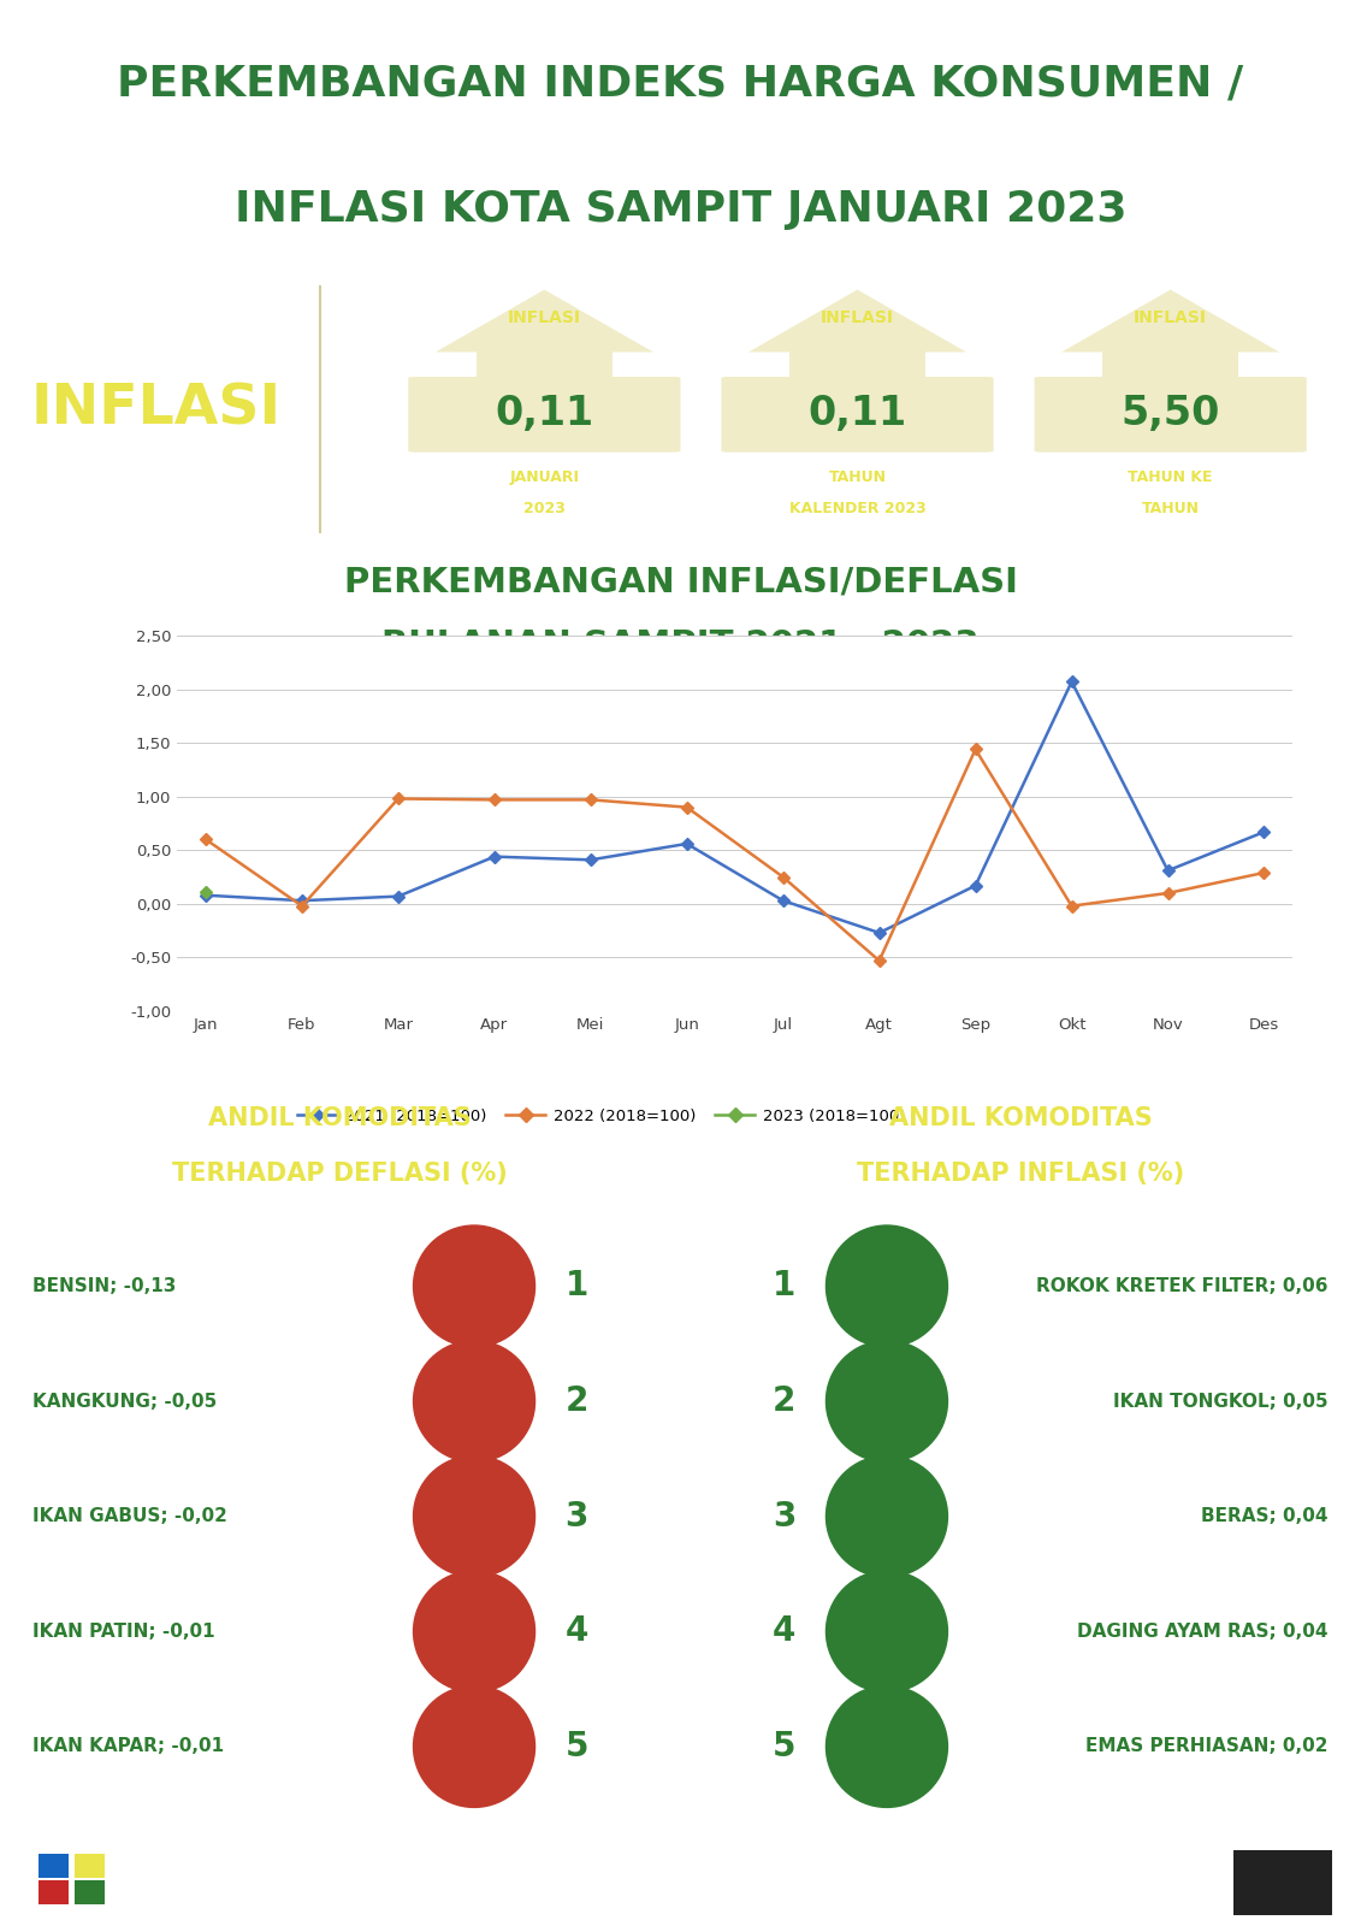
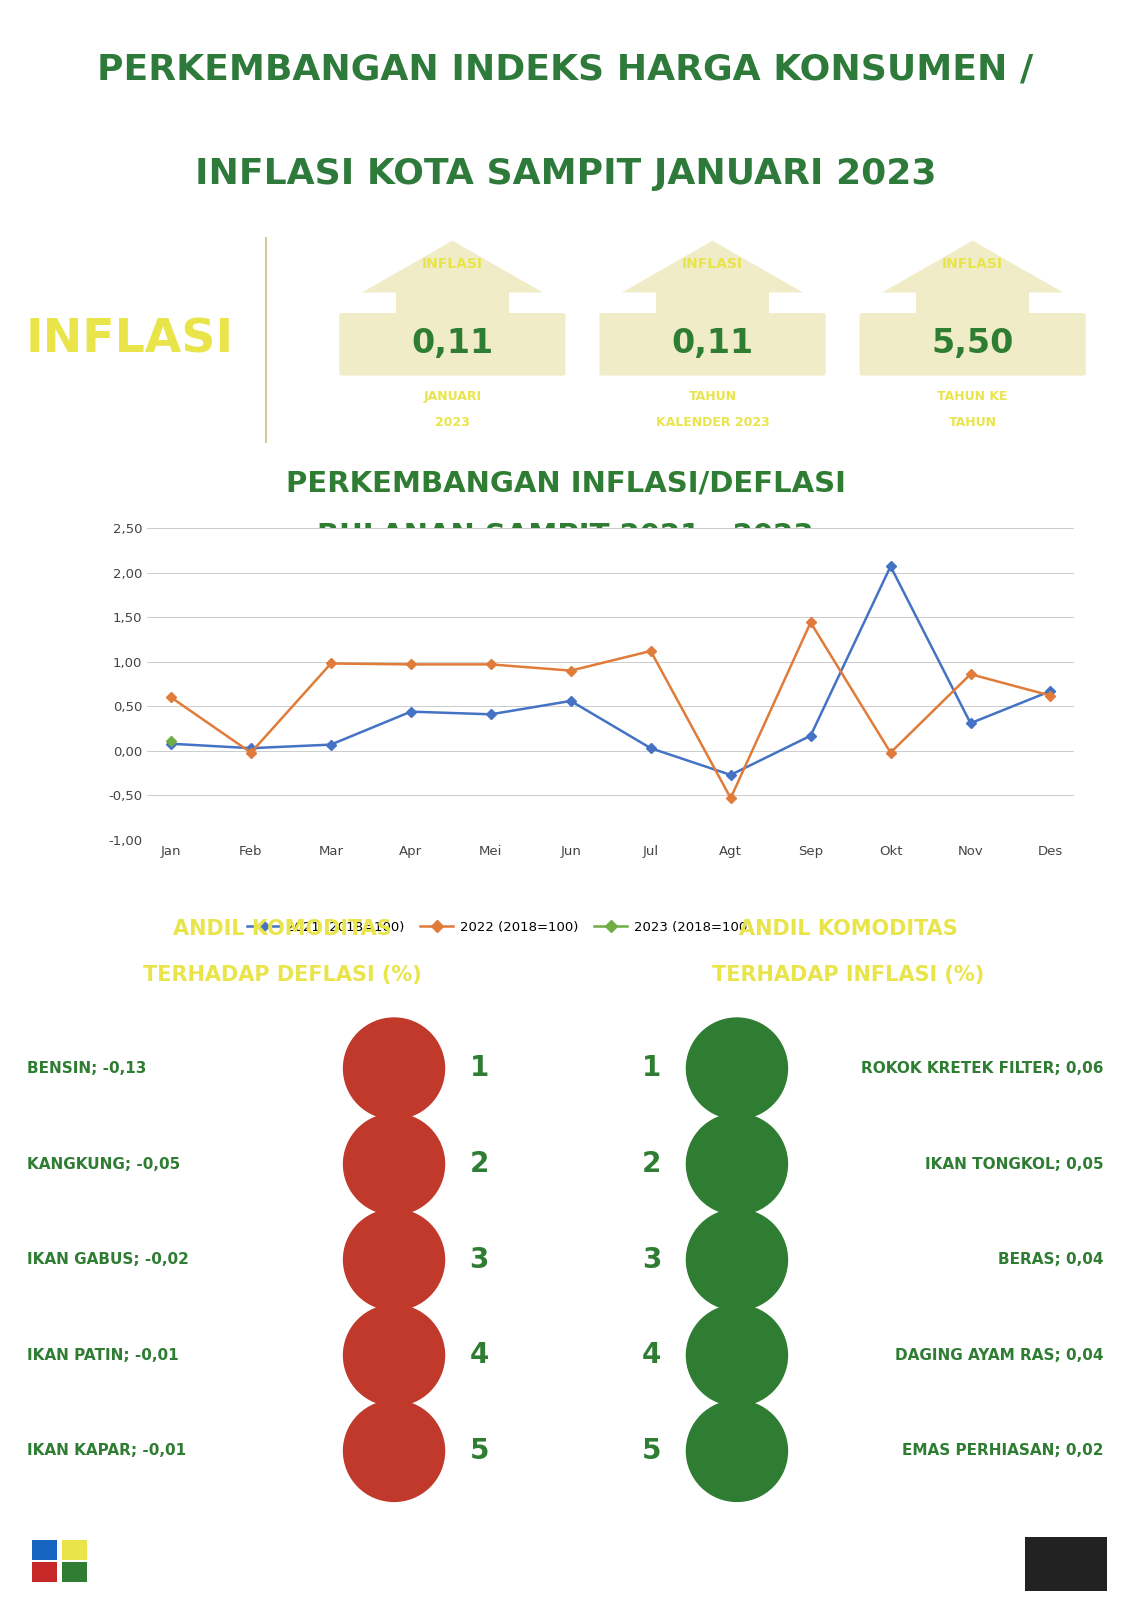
2022 (2018=100)/Jul: 0,25 -> 1,12
2022 (2018=100)/Nov: 0,10 -> 0,86
2022 (2018=100)/Des: 0,29 -> 0,62
